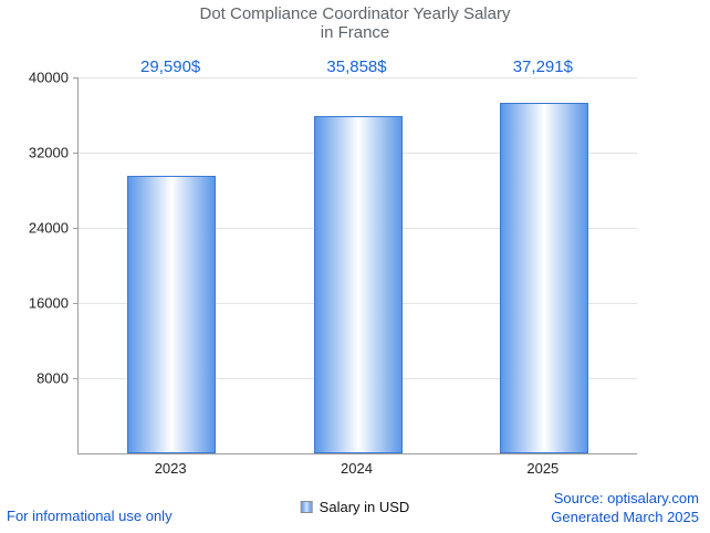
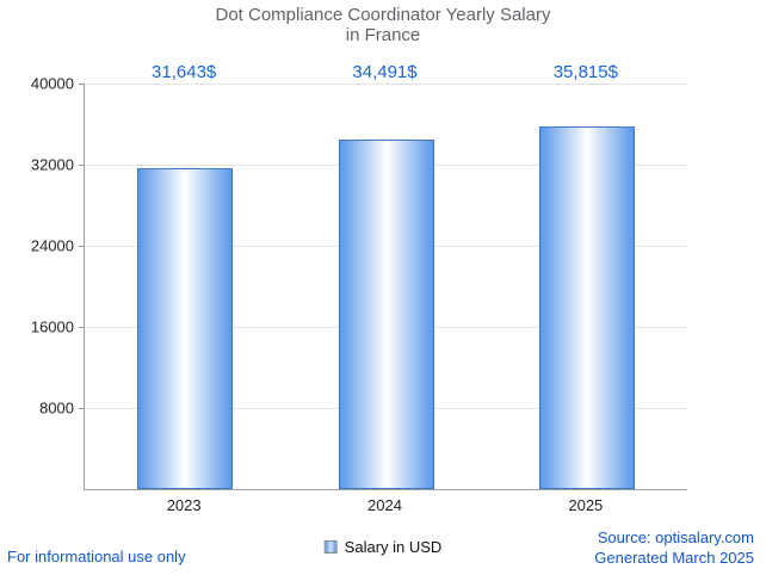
2023: 29,590 -> 31,643
2024: 35,858 -> 34,491
2025: 37,291 -> 35,815
